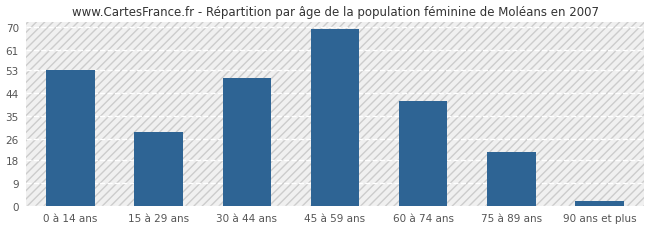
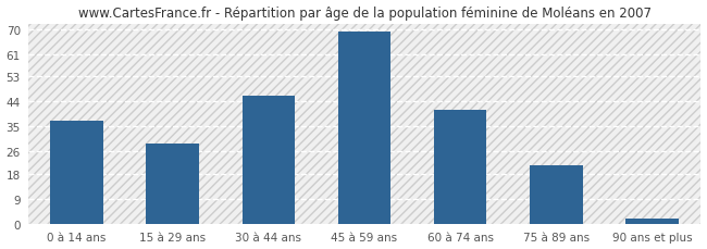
0 à 14 ans: 53 -> 37
30 à 44 ans: 50 -> 46
